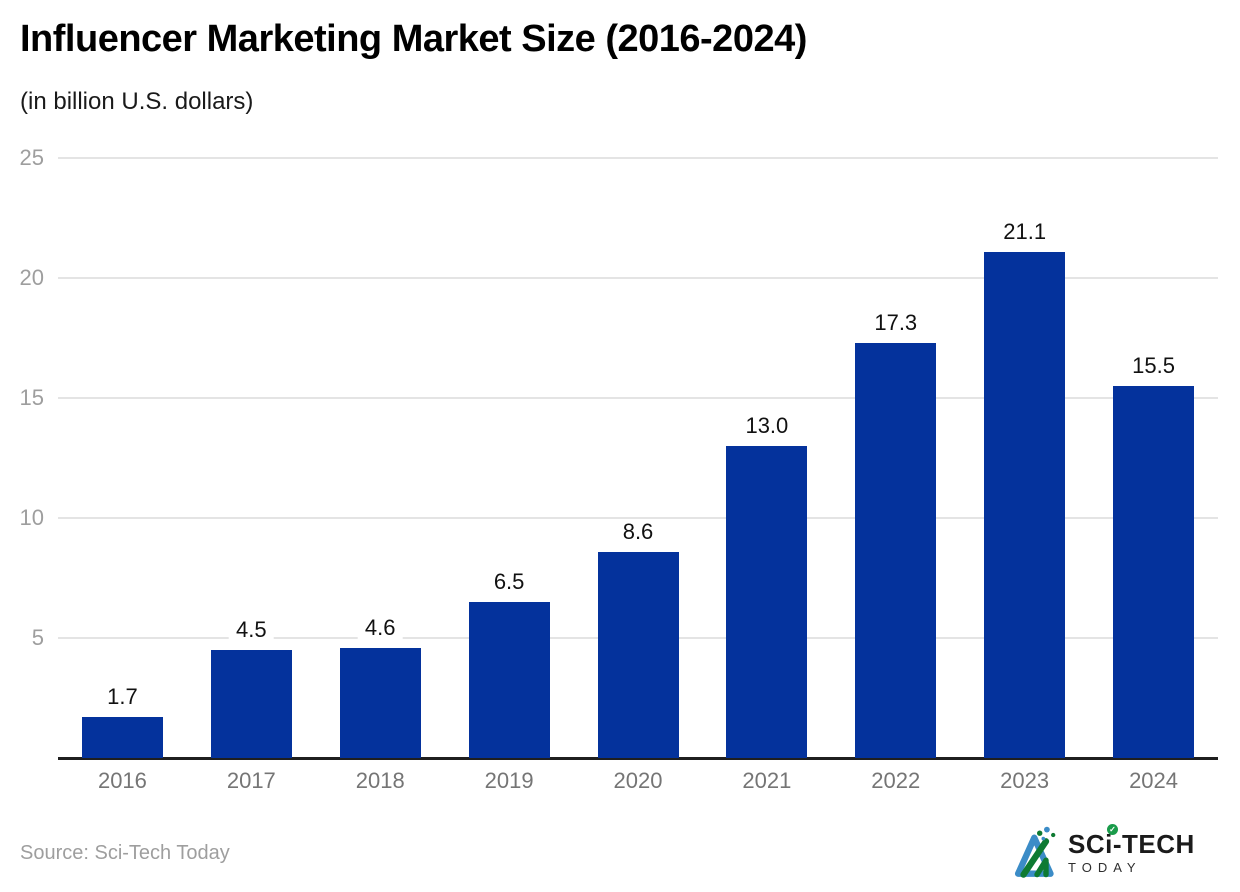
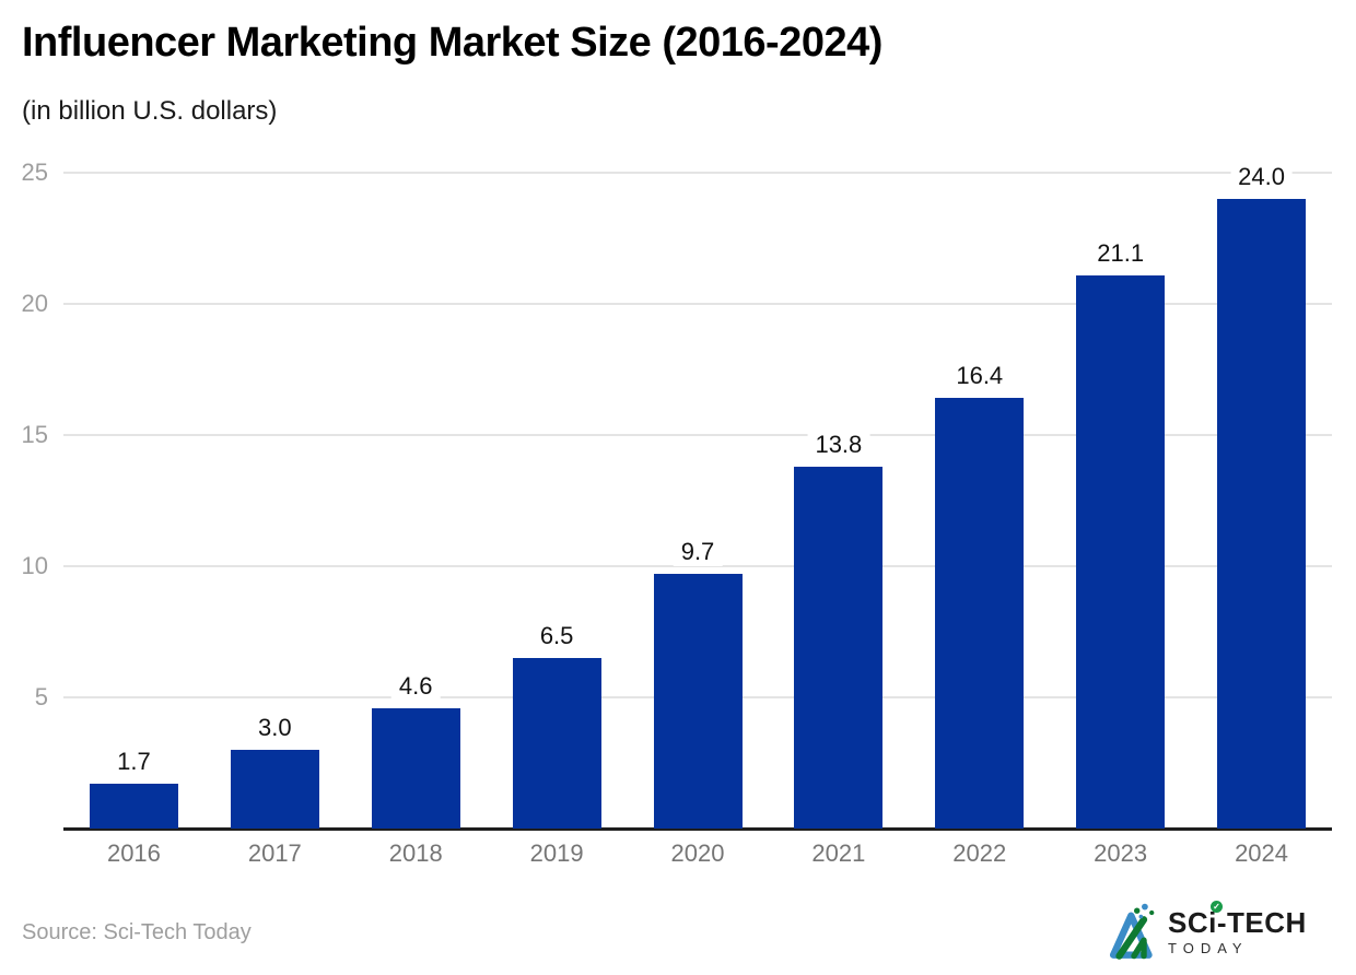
2017: 4.5 -> 3.0
2020: 8.6 -> 9.7
2021: 13.0 -> 13.8
2022: 17.3 -> 16.4
2024: 15.5 -> 24.0
